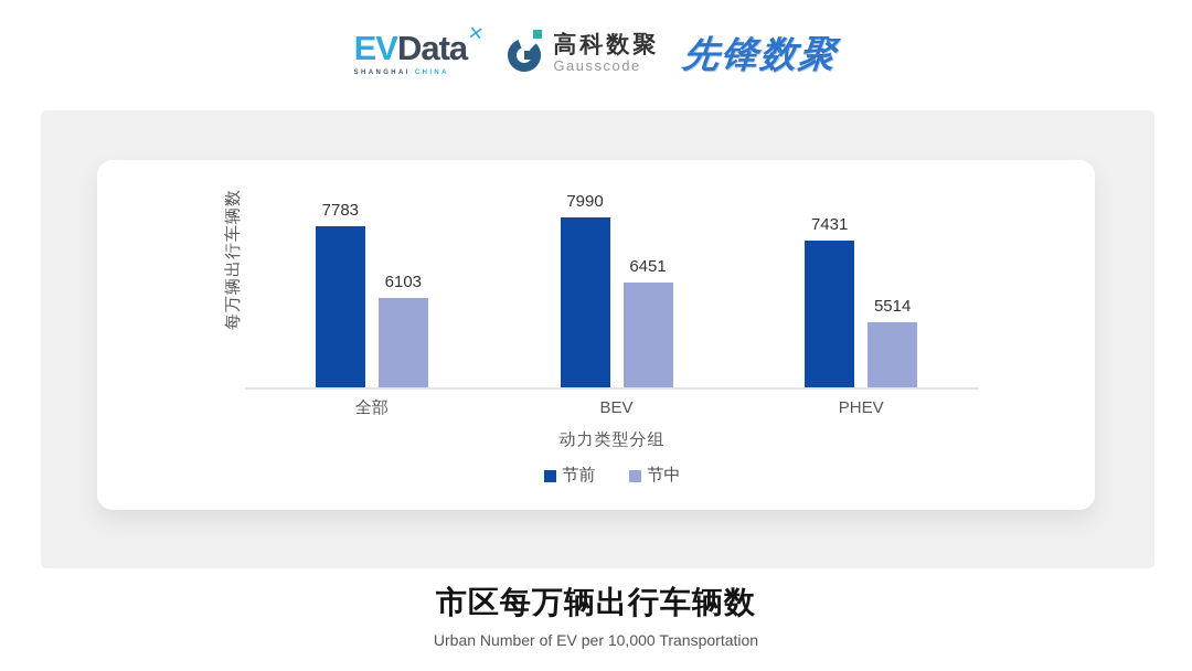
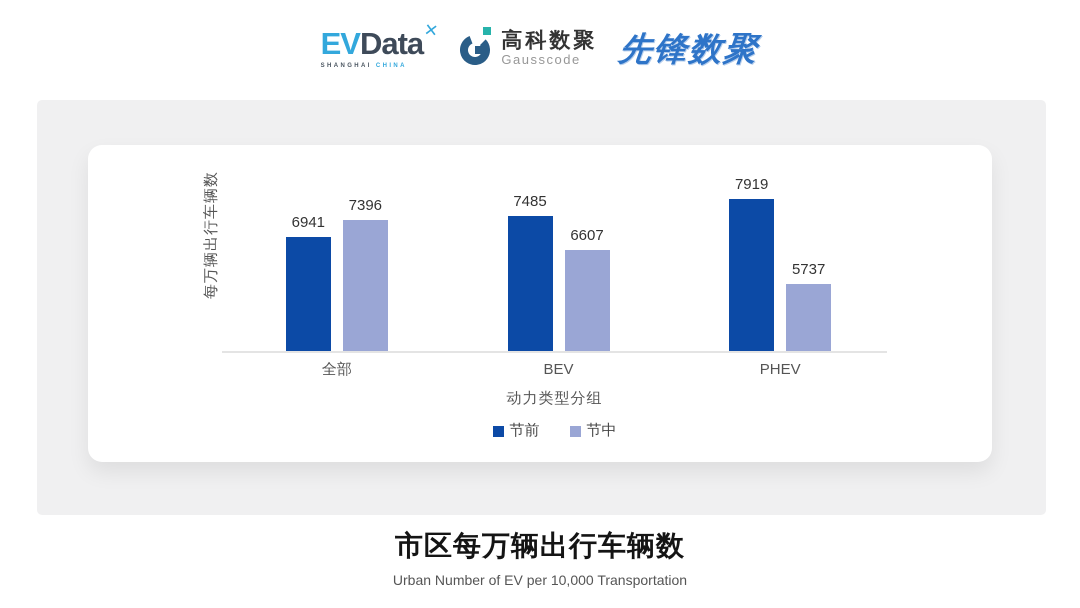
节前/全部: 7783 -> 6941
节中/全部: 6103 -> 7396
节前/BEV: 7990 -> 7485
节中/BEV: 6451 -> 6607
节前/PHEV: 7431 -> 7919
节中/PHEV: 5514 -> 5737
